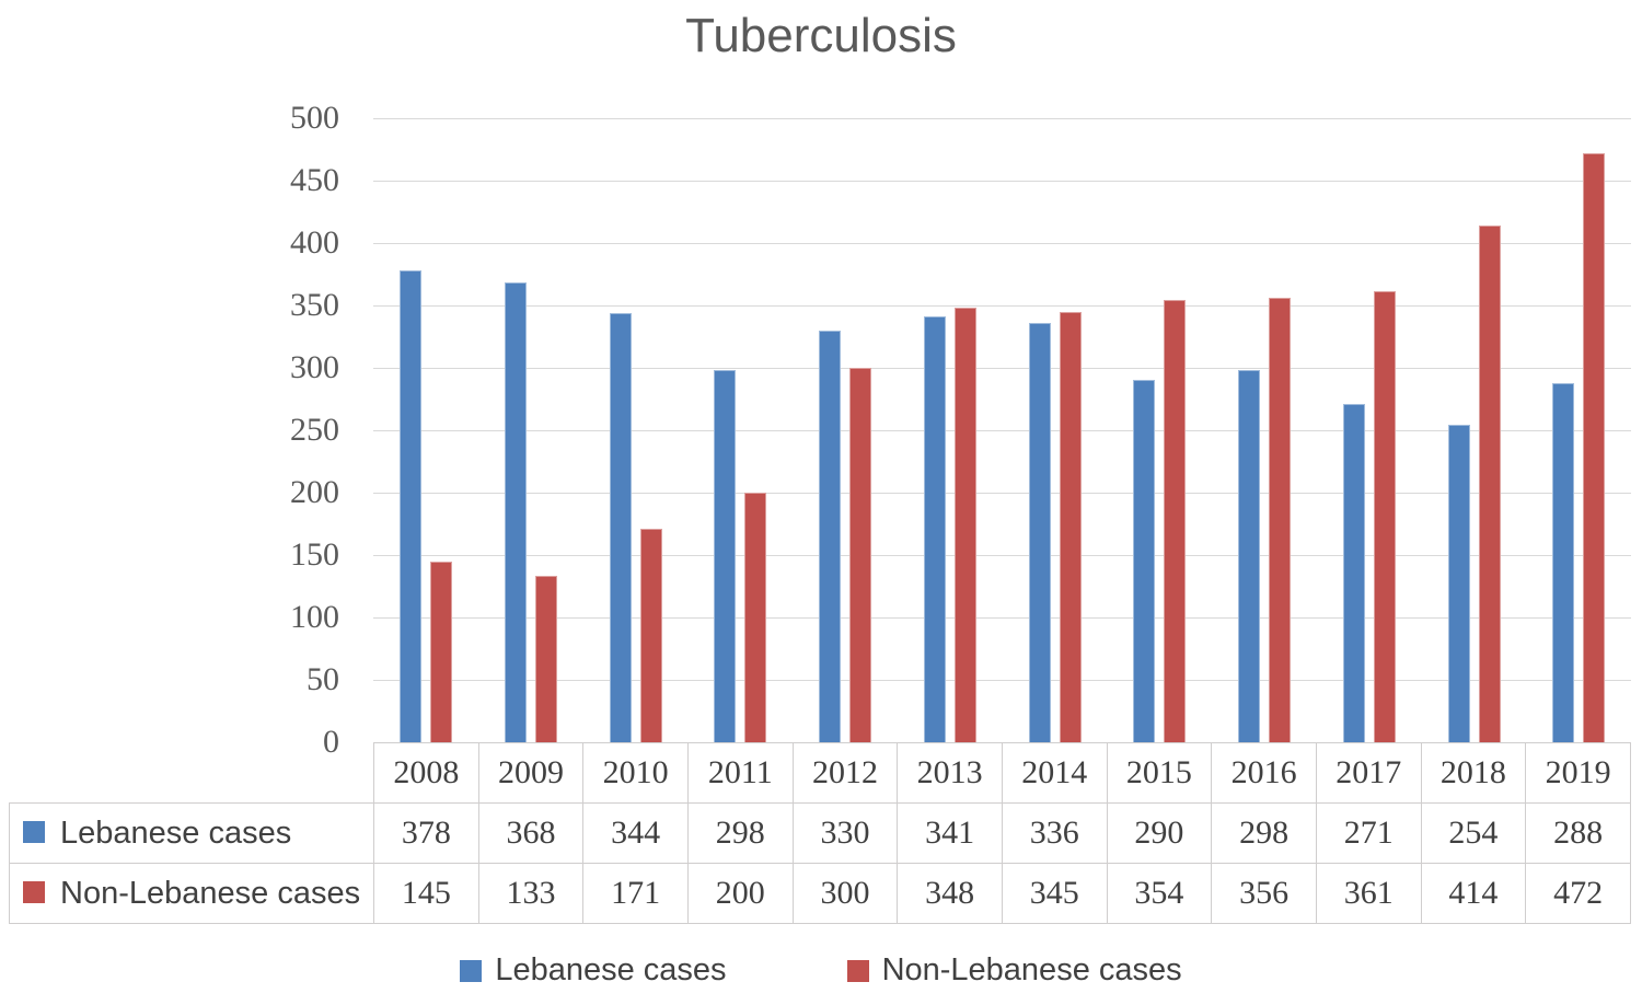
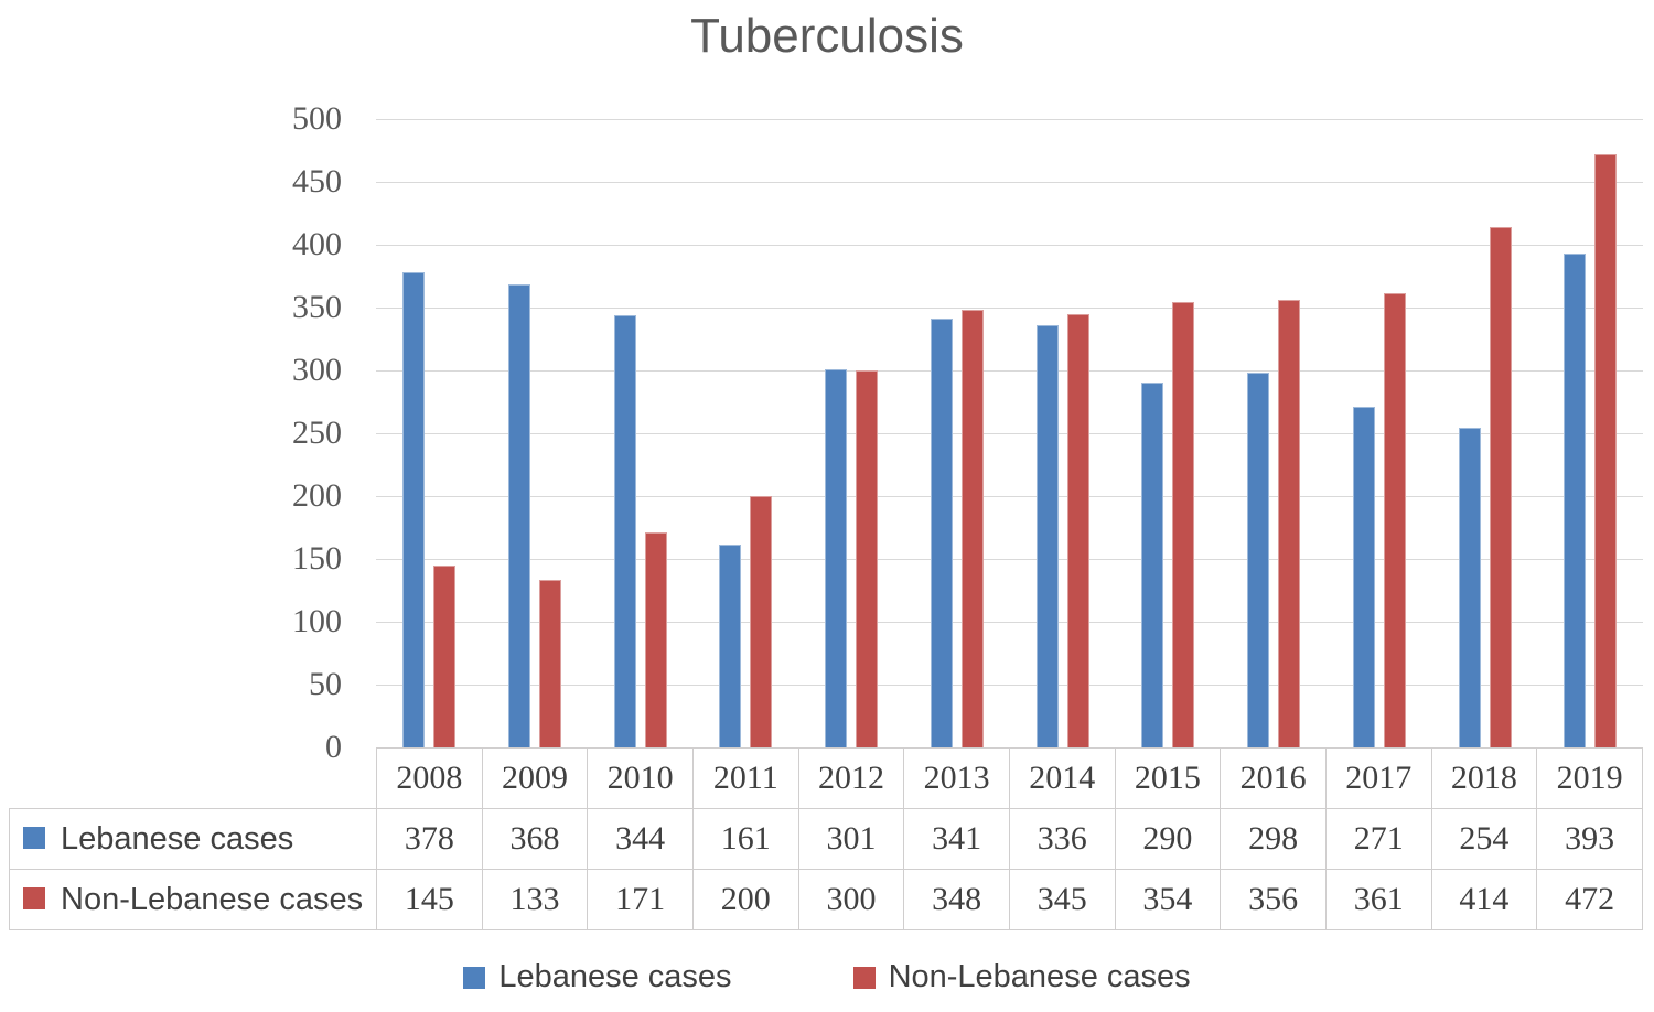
Lebanese cases/2011: 298 -> 161
Lebanese cases/2012: 330 -> 301
Lebanese cases/2019: 288 -> 393
